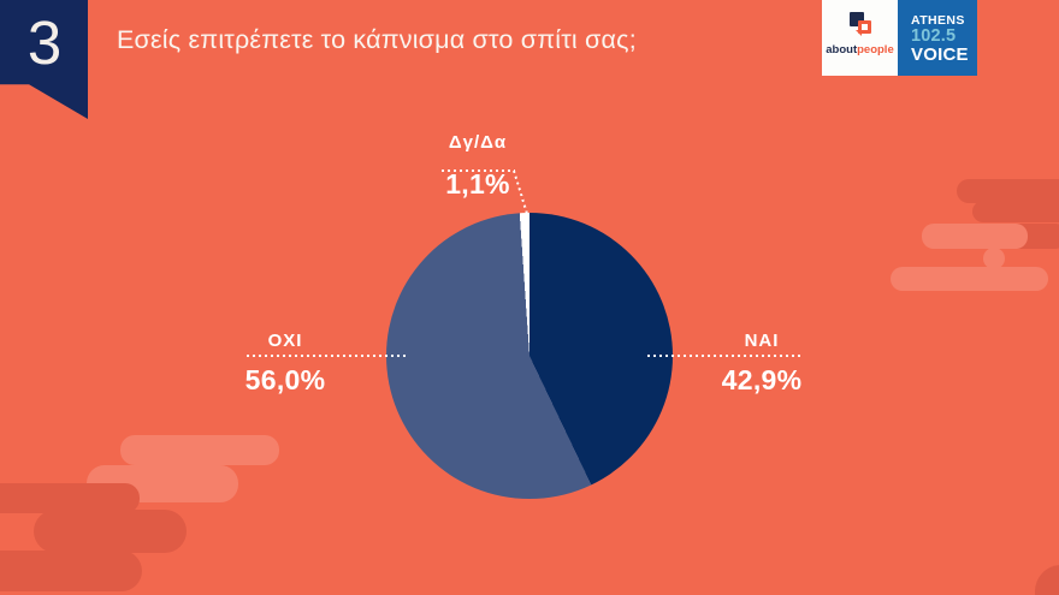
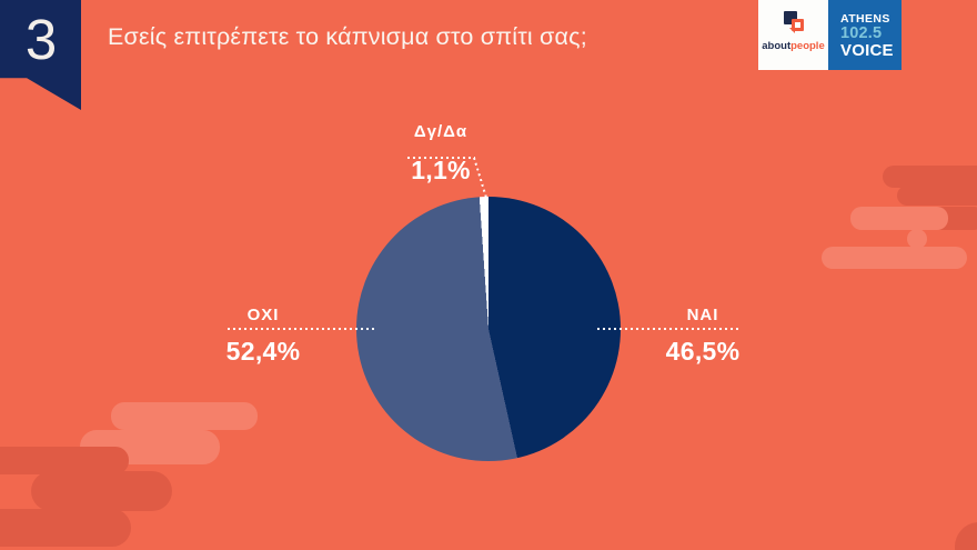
ΝΑΙ: 42,9% -> 46,5%
ΟΧΙ: 56,0% -> 52,4%
